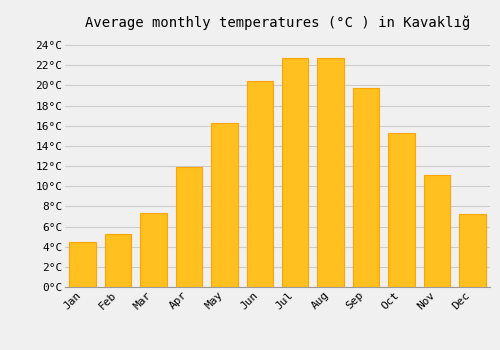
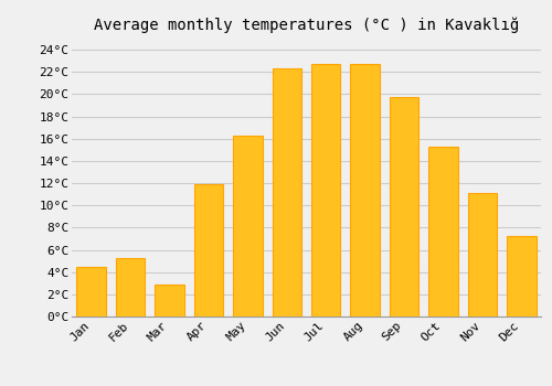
Mar: 7.3°C -> 2.9°C
Jun: 20.4°C -> 22.3°C
